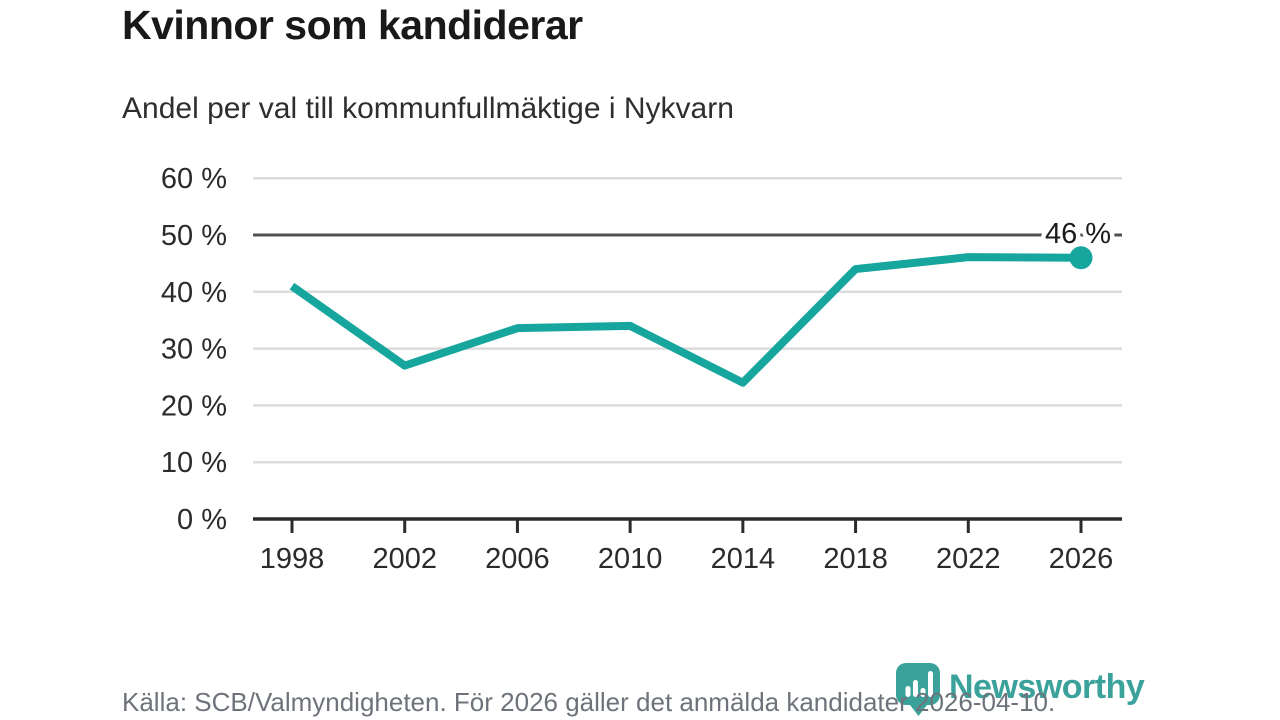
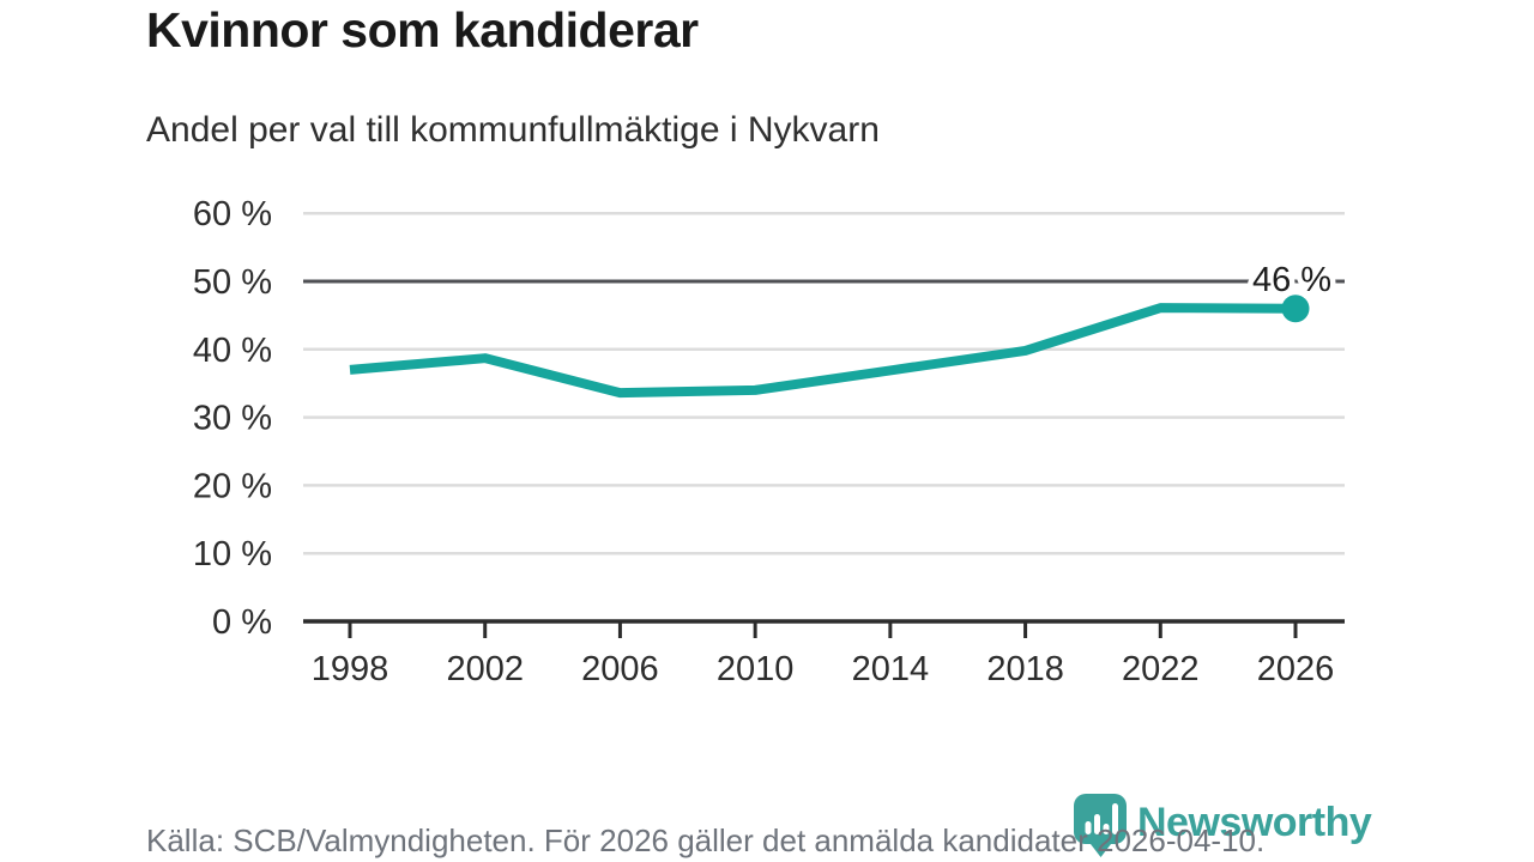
1998: 41% -> 37%
2002: 27% -> 39%
2014: 24% -> 37%
2018: 44% -> 40%
